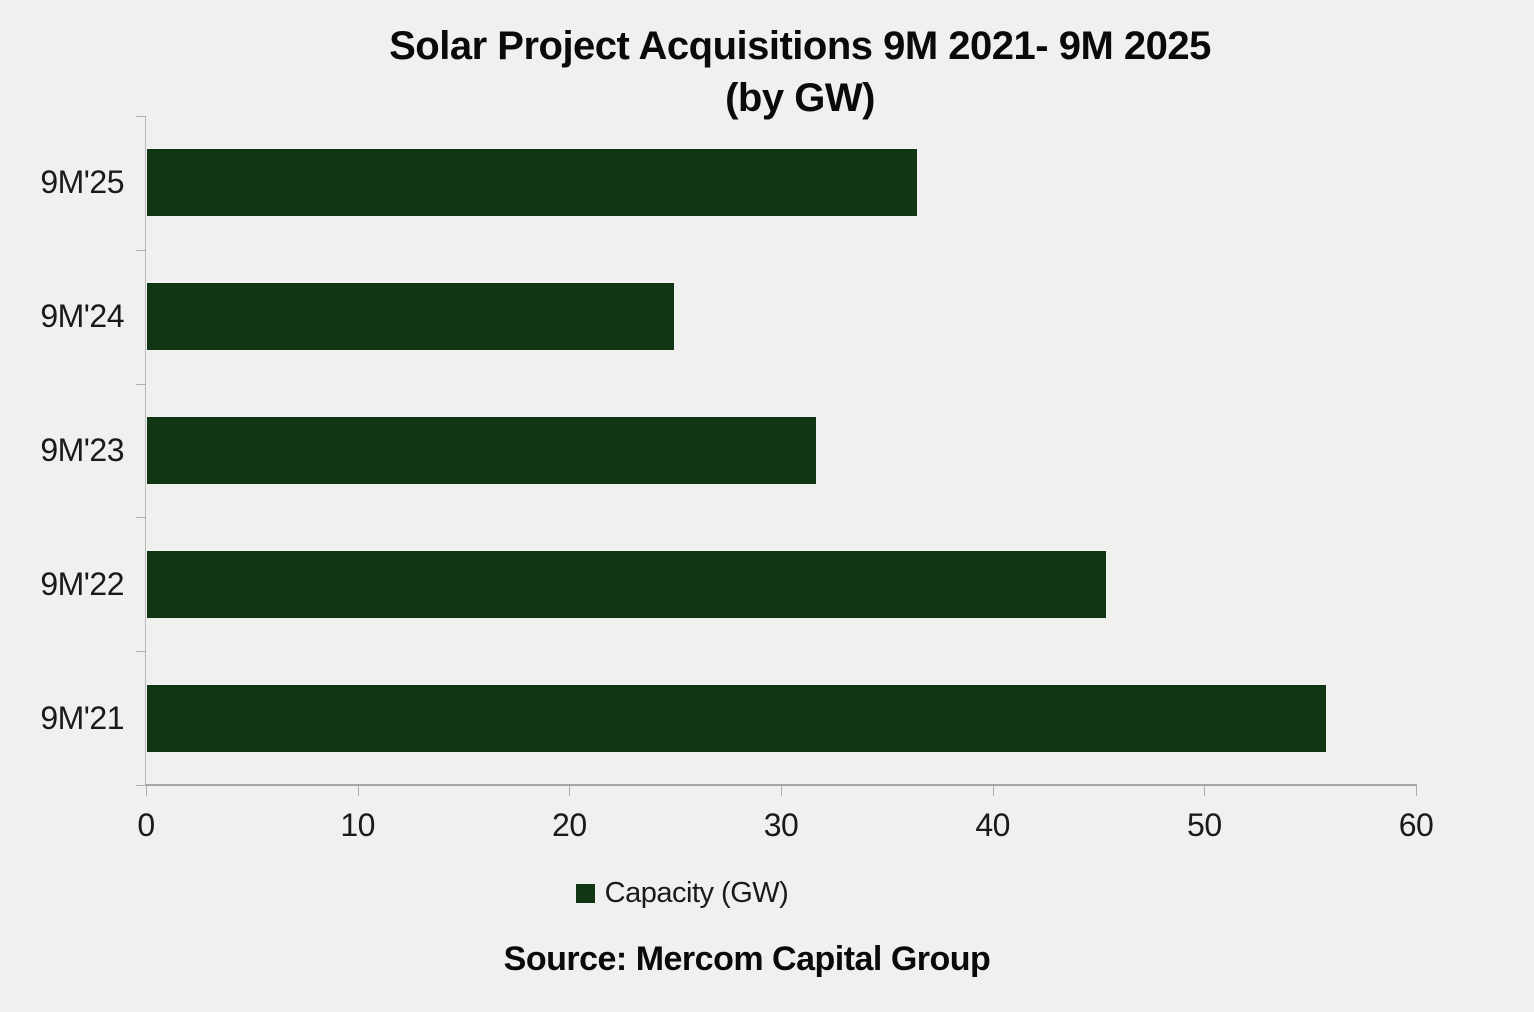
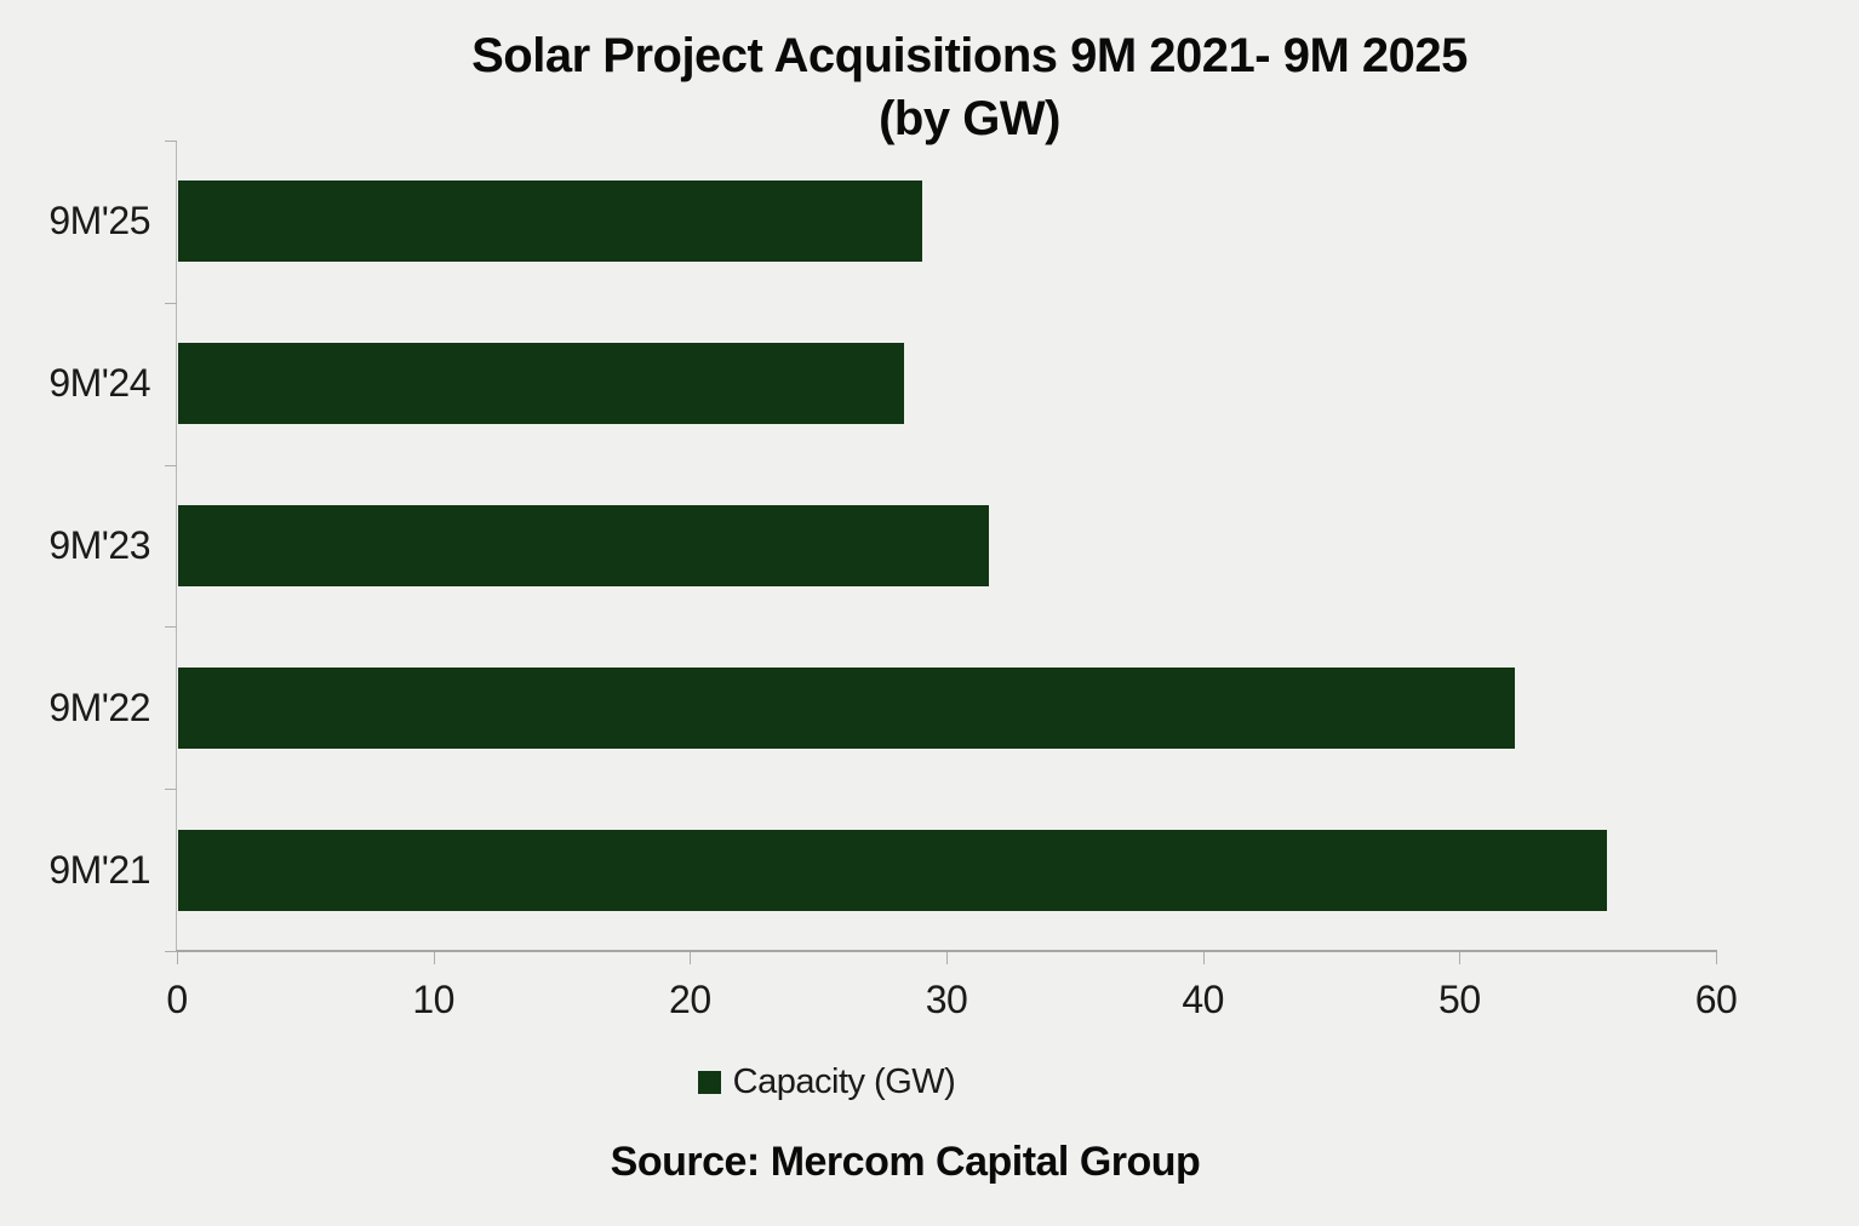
9M'25: 36.4 -> 29.0
9M'24: 24.9 -> 28.3
9M'22: 45.3 -> 52.1
